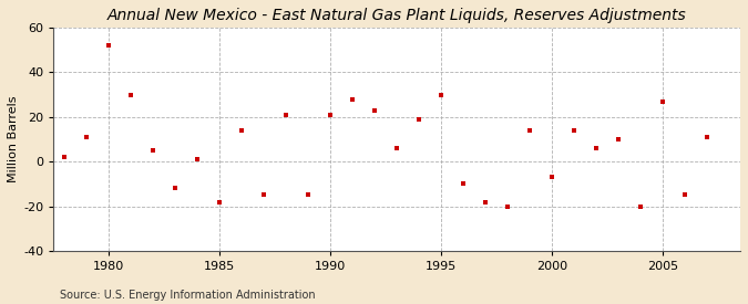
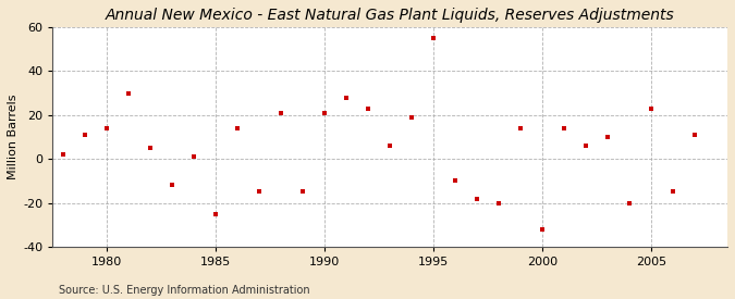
1980: 52 -> 14
1985: -18 -> -25
1995: 30 -> 55
2000: -7 -> -32
2005: 27 -> 23
